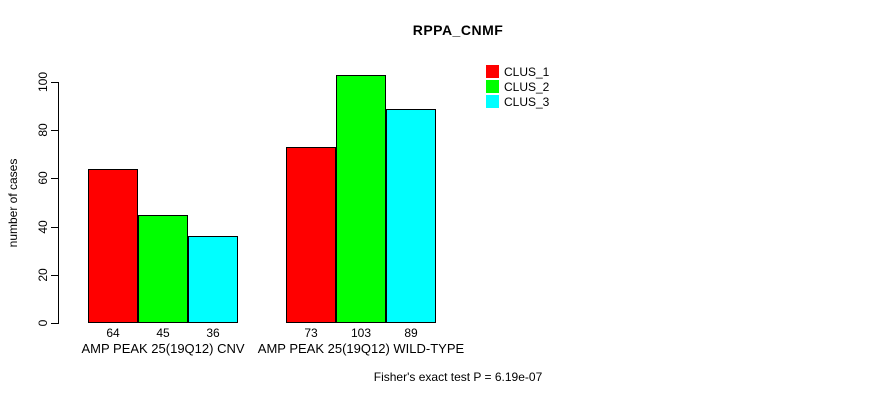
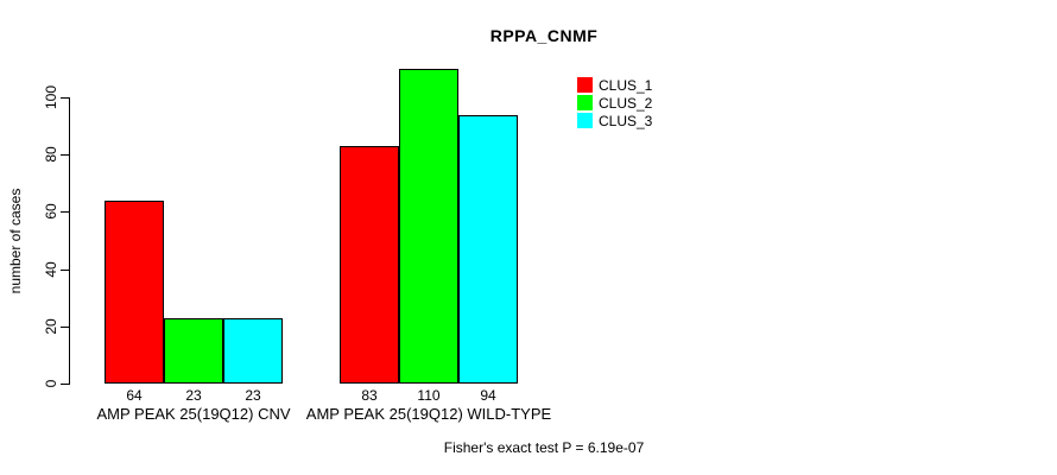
CLUS_2/AMP PEAK 25(19Q12) CNV: 45 -> 23
CLUS_3/AMP PEAK 25(19Q12) CNV: 36 -> 23
CLUS_1/AMP PEAK 25(19Q12) WILD-TYPE: 73 -> 83
CLUS_2/AMP PEAK 25(19Q12) WILD-TYPE: 103 -> 110
CLUS_3/AMP PEAK 25(19Q12) WILD-TYPE: 89 -> 94
